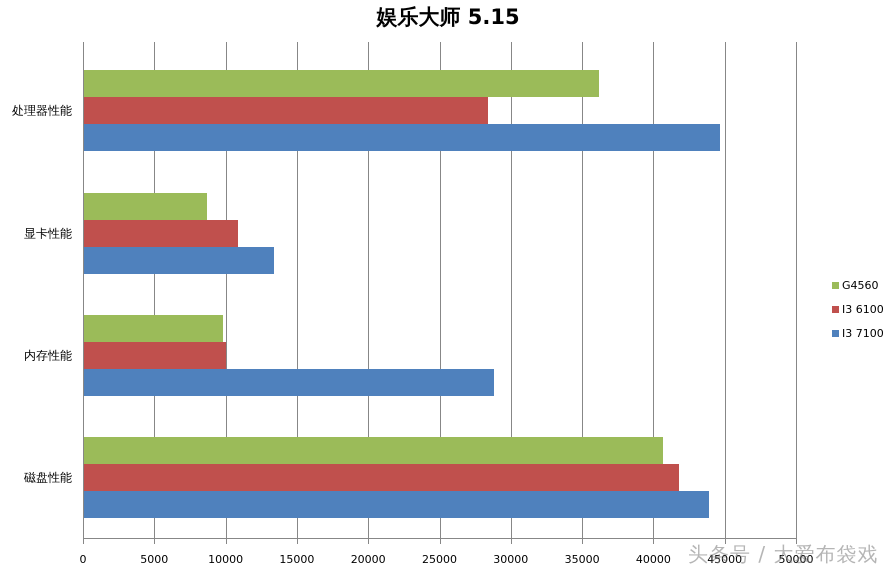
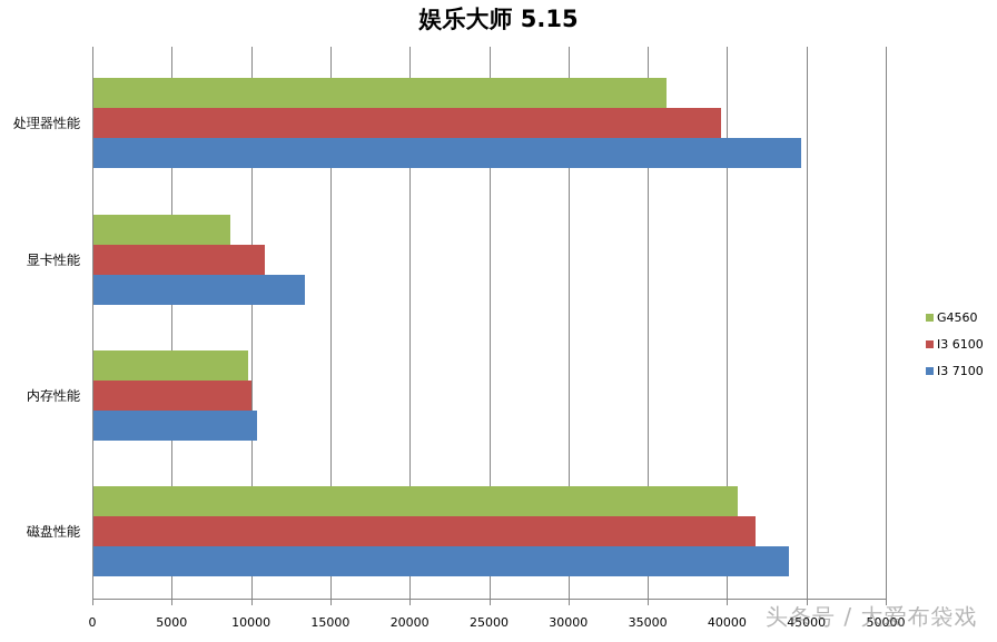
I3 6100/处理器性能: 28400 -> 39600
I3 7100/内存性能: 28800 -> 10400
